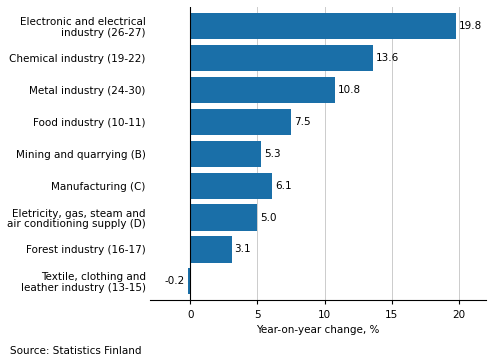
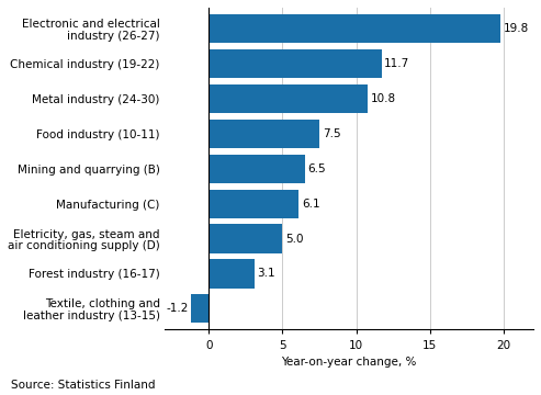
Chemical industry (19-22): 13.6 -> 11.7
Mining and quarrying (B): 5.3 -> 6.5
Textile, clothing and leather industry (13-15): -0.2 -> -1.2
